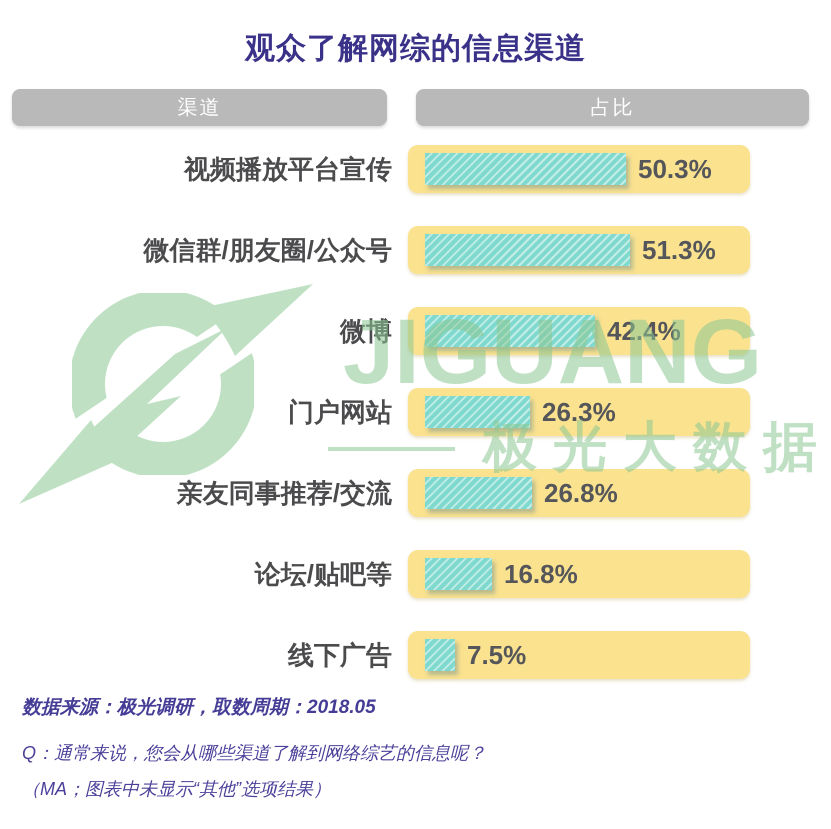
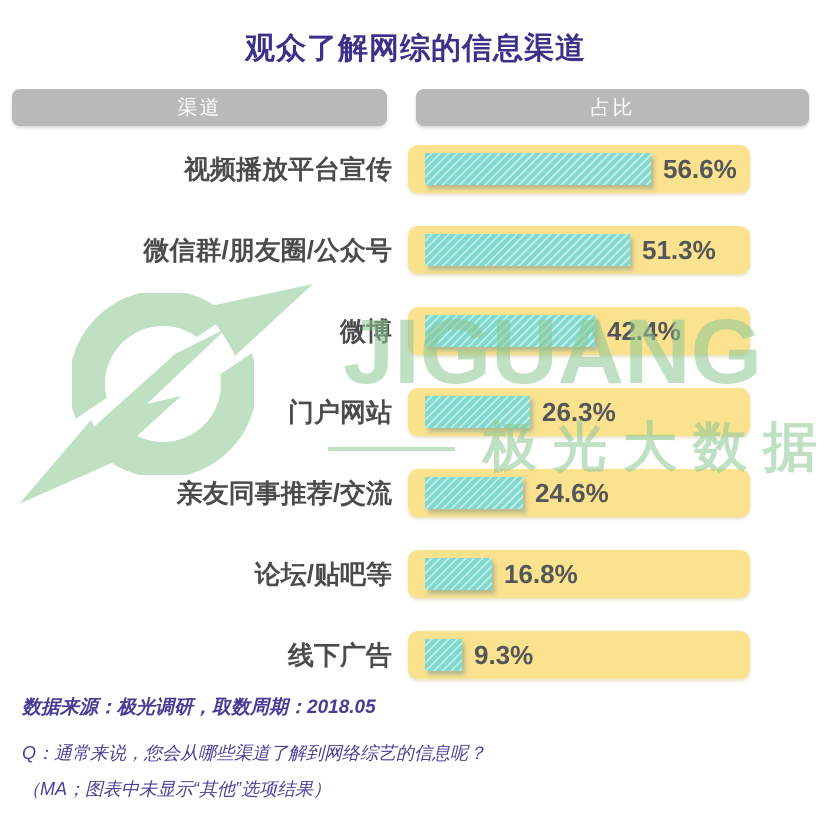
视频播放平台宣传: 50.3% -> 56.6%
亲友同事推荐/交流: 26.8% -> 24.6%
线下广告: 7.5% -> 9.3%
